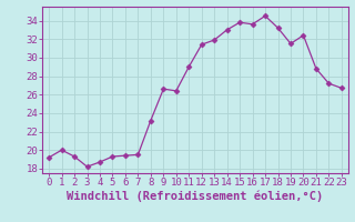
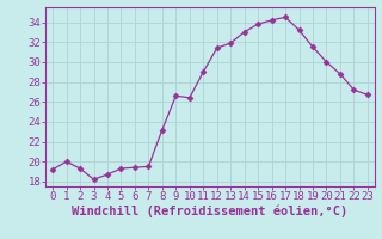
16: 33.6 -> 34.2
20: 32.4 -> 30.0
